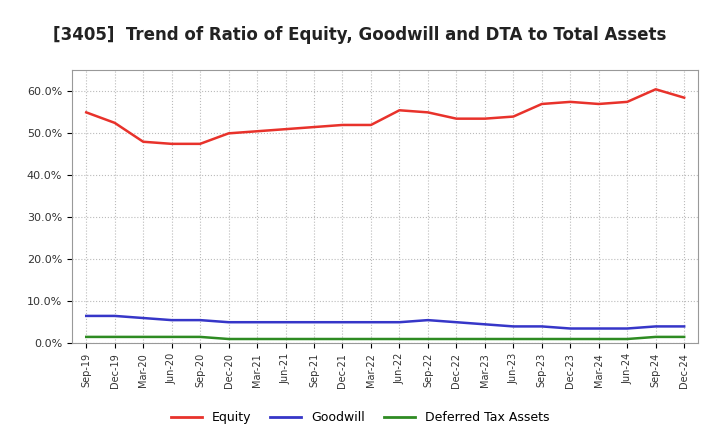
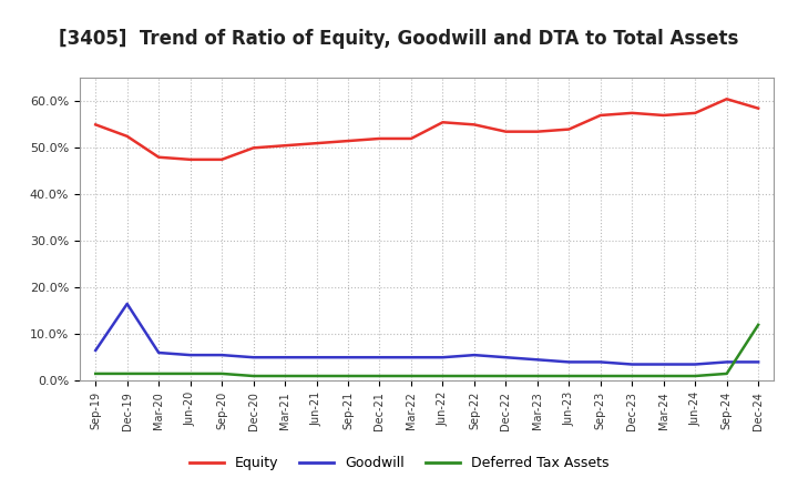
Goodwill/Dec-19: 6.5% -> 16.5%
Deferred Tax Assets/Dec-24: 1.5% -> 12.0%
